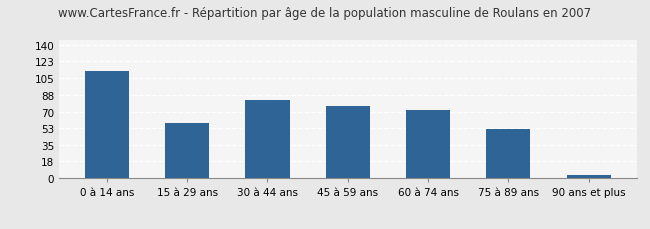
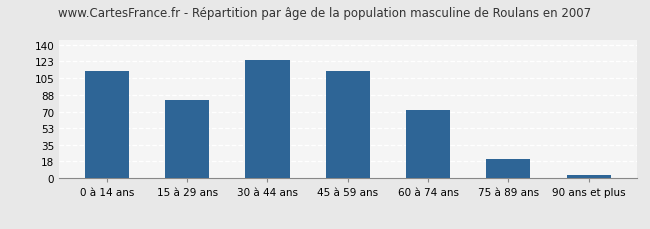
15 à 29 ans: 58 -> 82
30 à 44 ans: 82 -> 124
45 à 59 ans: 76 -> 113
75 à 89 ans: 52 -> 20
